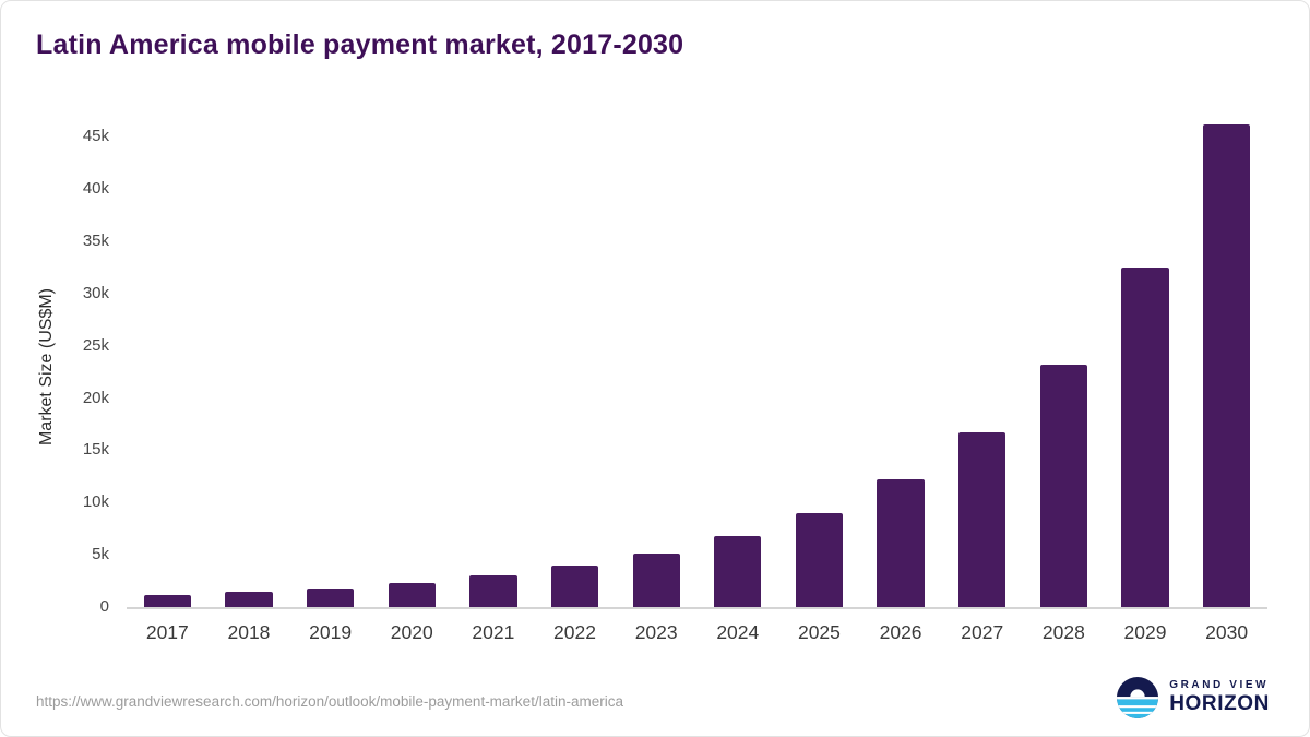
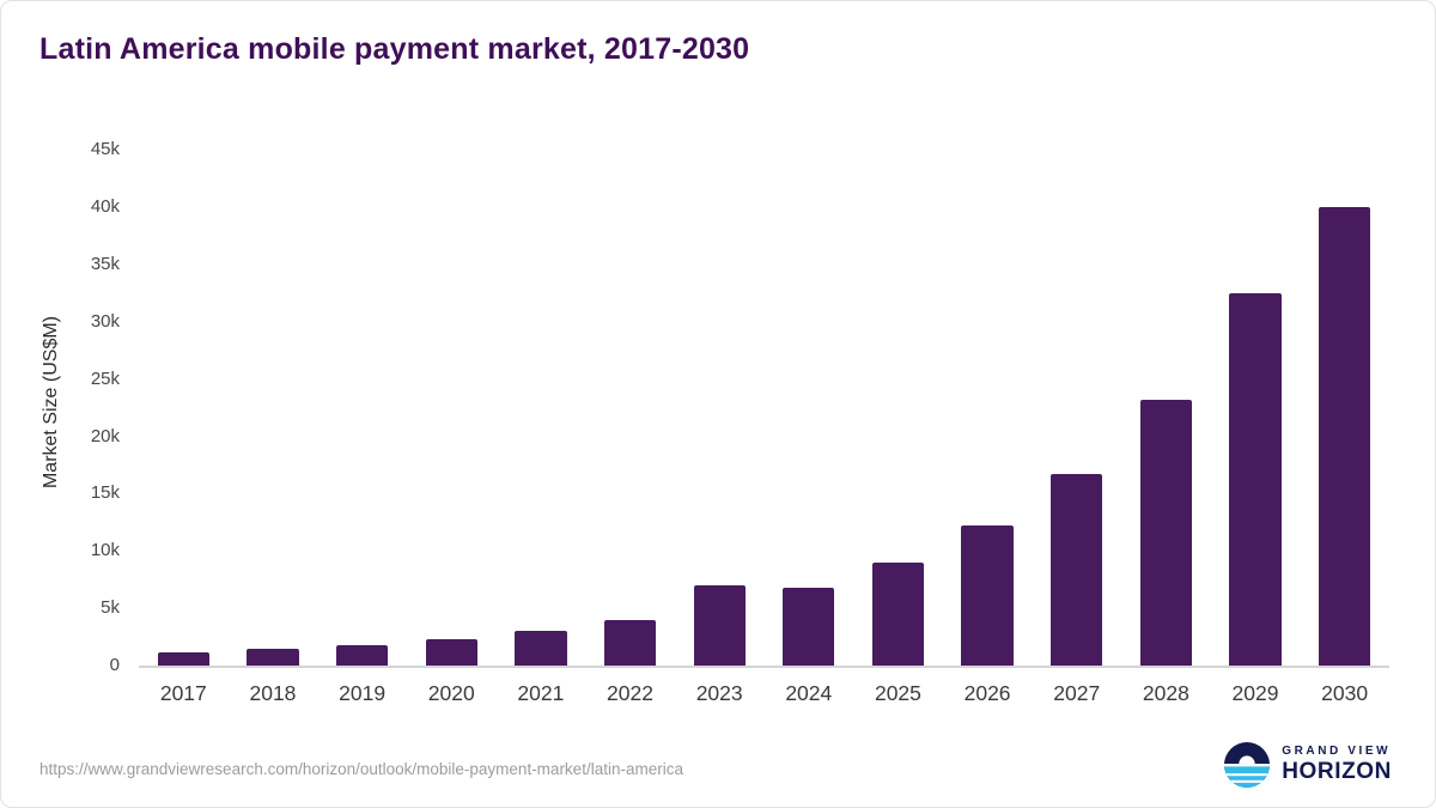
2023: 5k -> 7k
2030: 46k -> 40k
